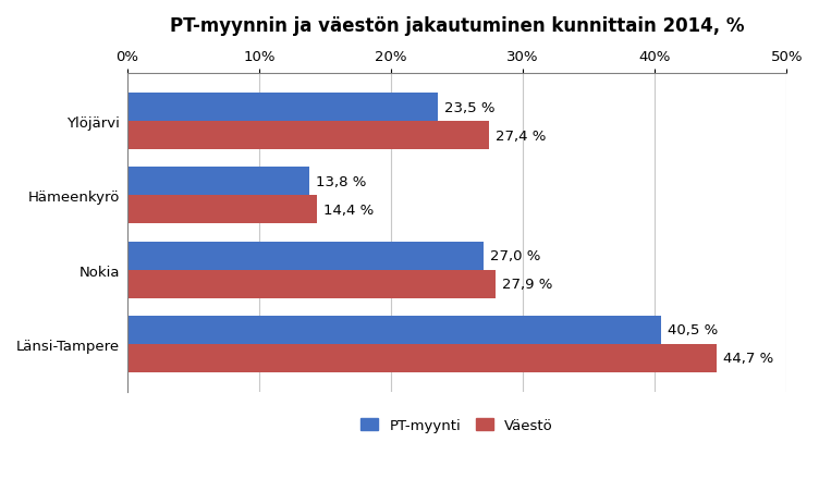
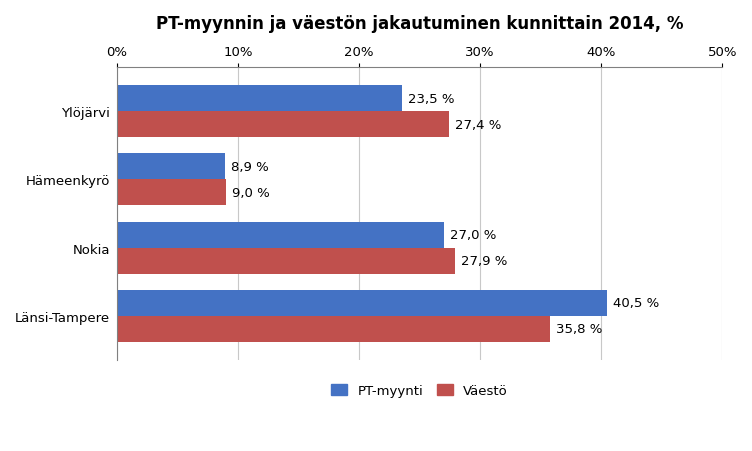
PT-myynti/Hämeenkyrö: 13,8 -> 8,9
Väestö/Hämeenkyrö: 14,4 -> 9,0
Väestö/Länsi-Tampere: 44,7 -> 35,8
